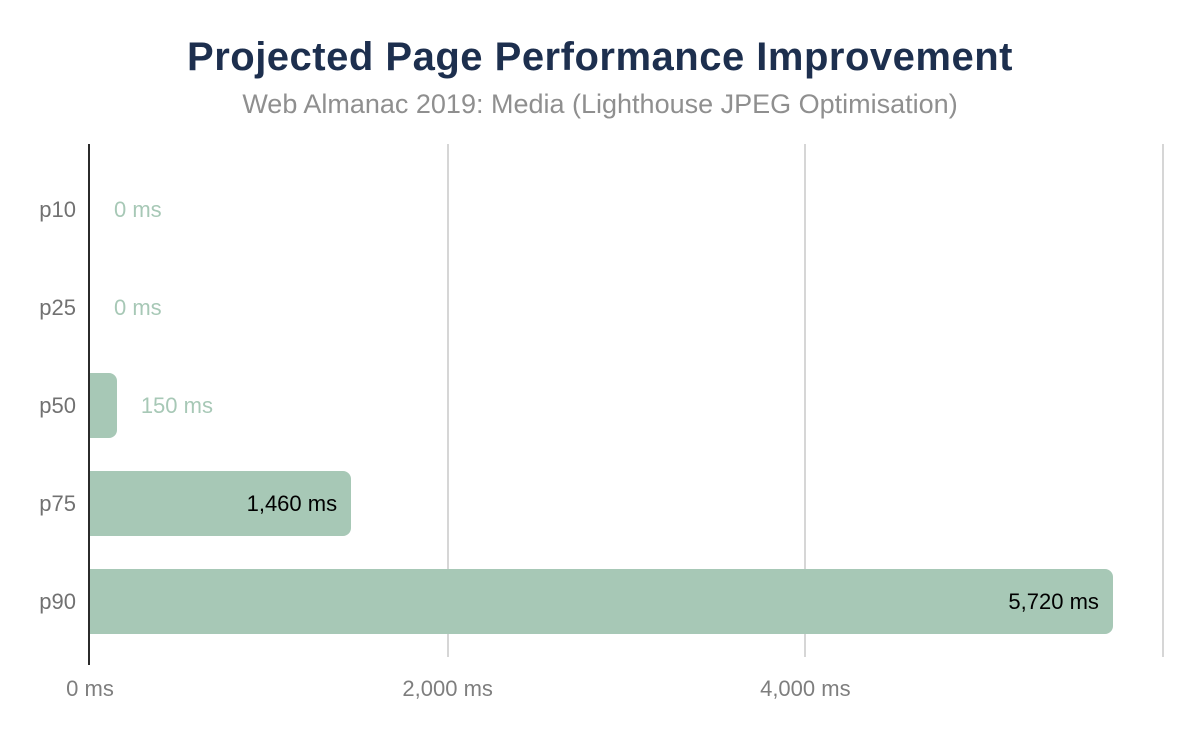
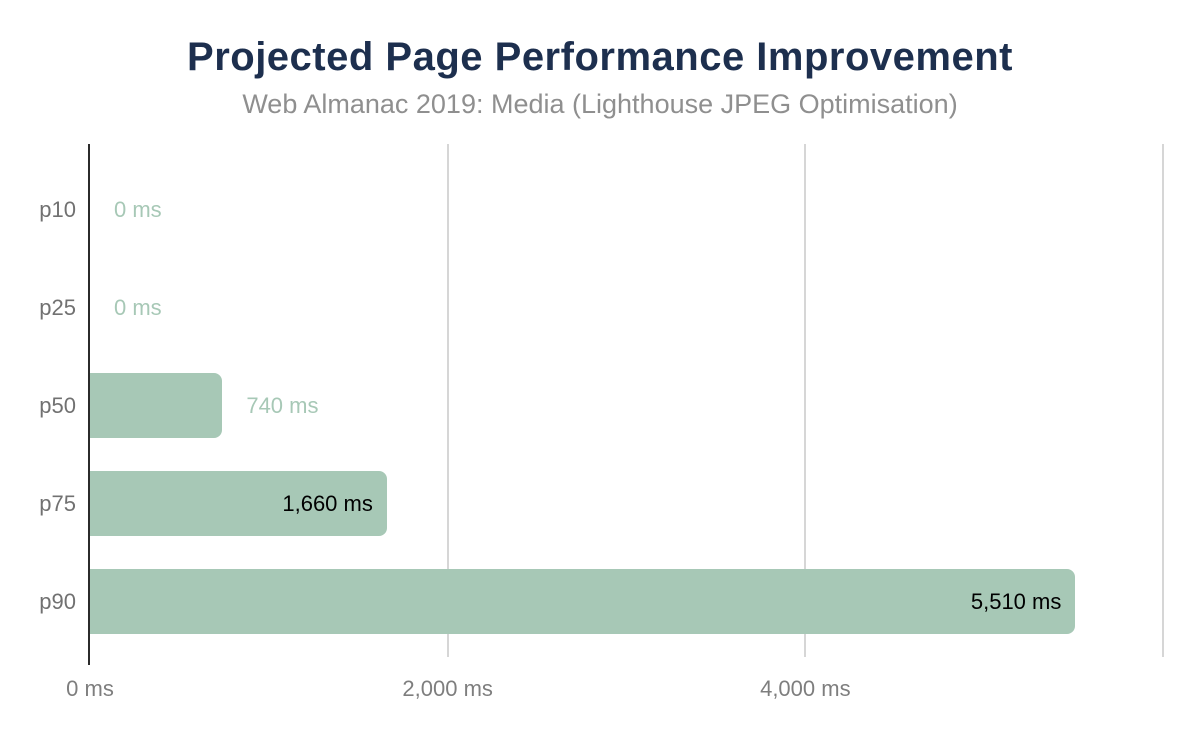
p50: 150 -> 740
p75: 1,460 -> 1,660
p90: 5,720 -> 5,510
